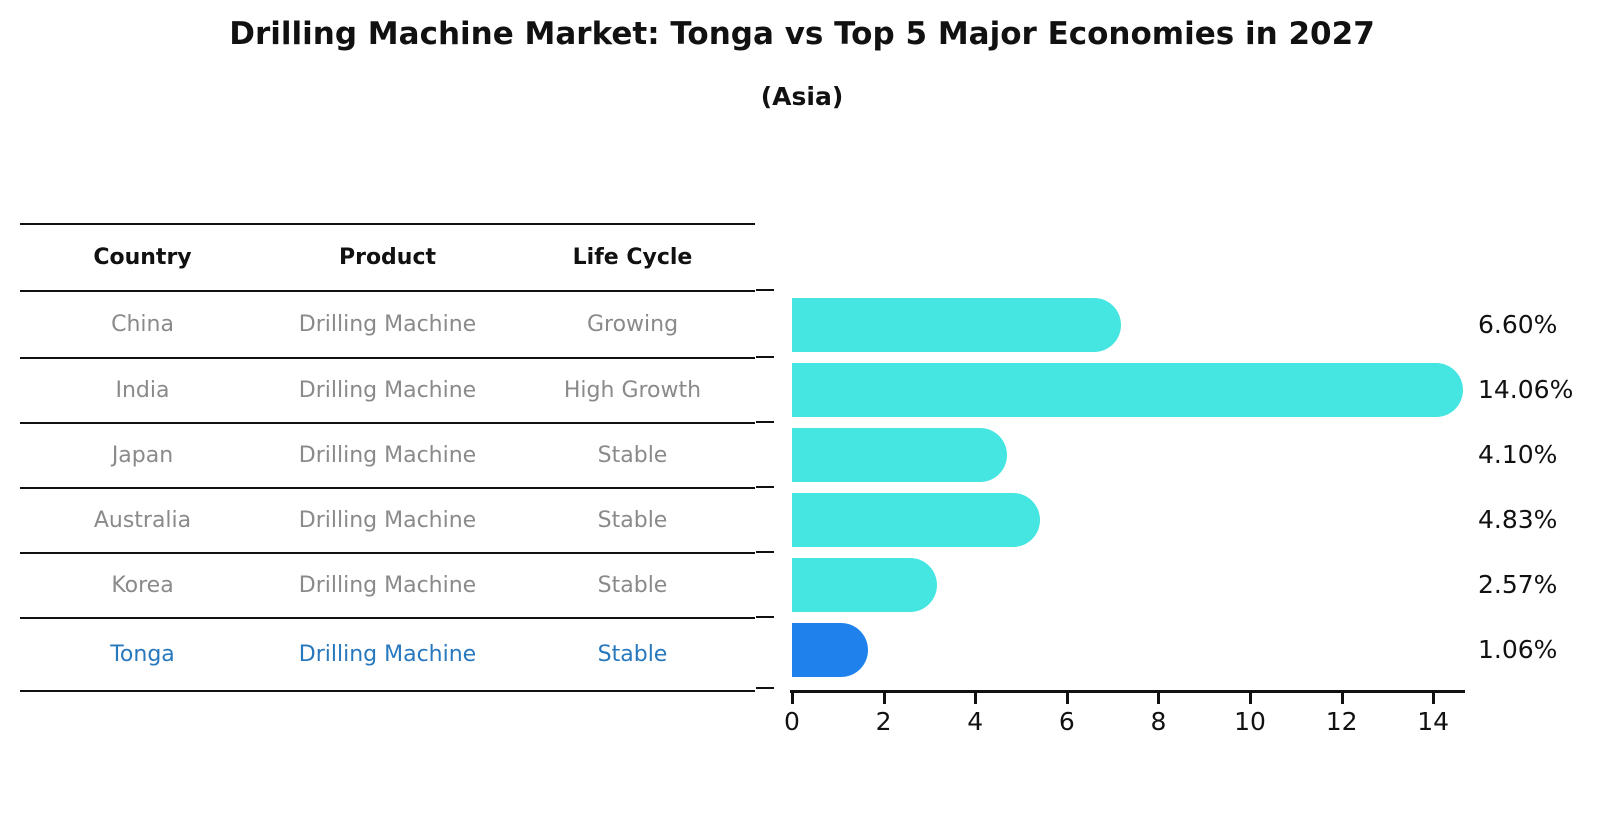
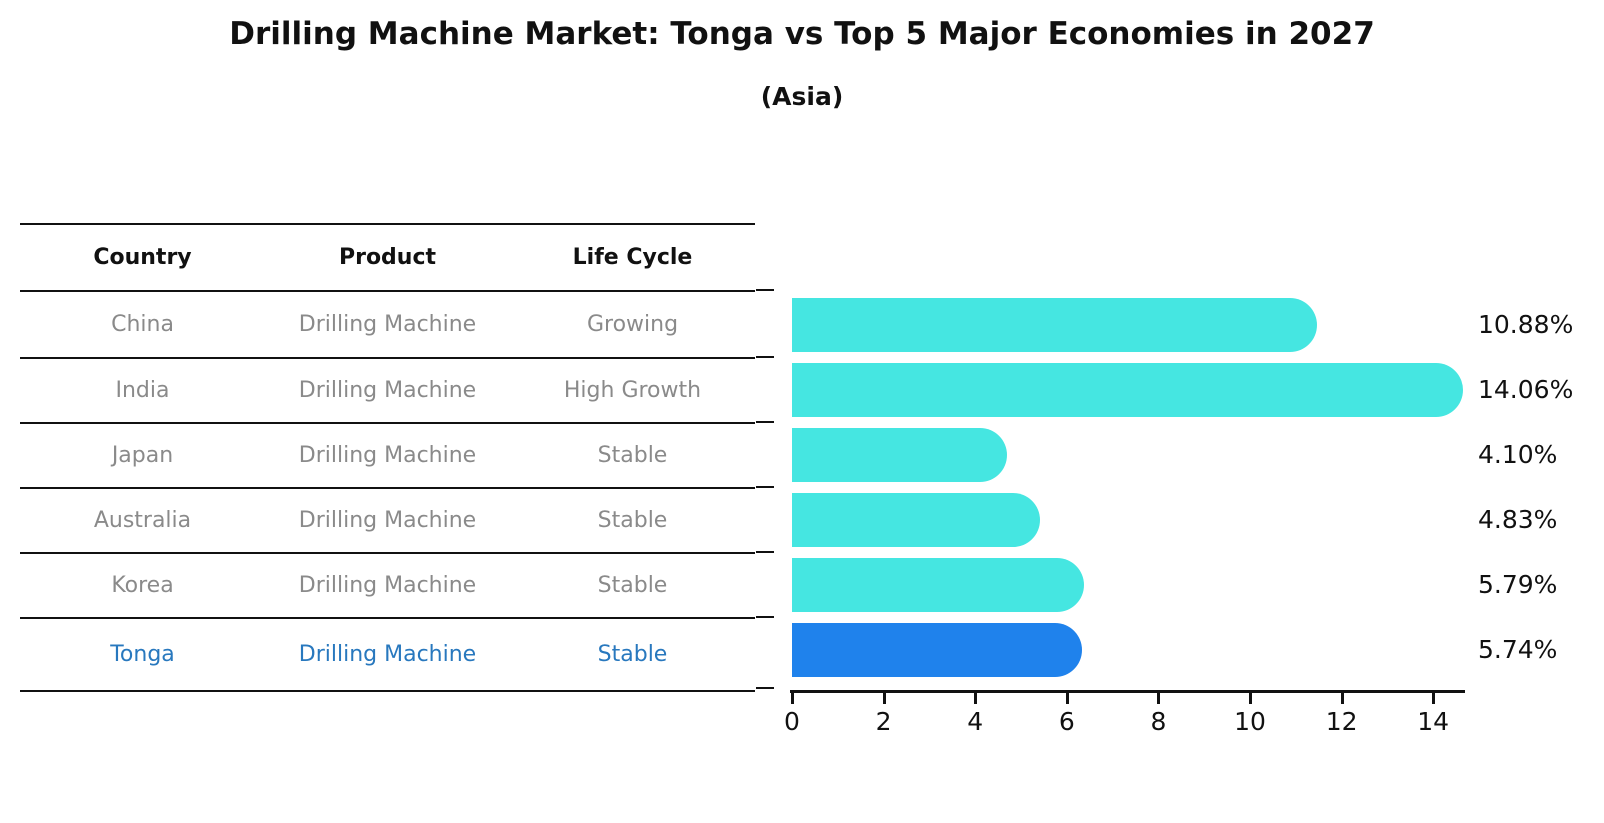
China: 6.60% -> 10.88%
Korea: 2.57% -> 5.79%
Tonga: 1.06% -> 5.74%
